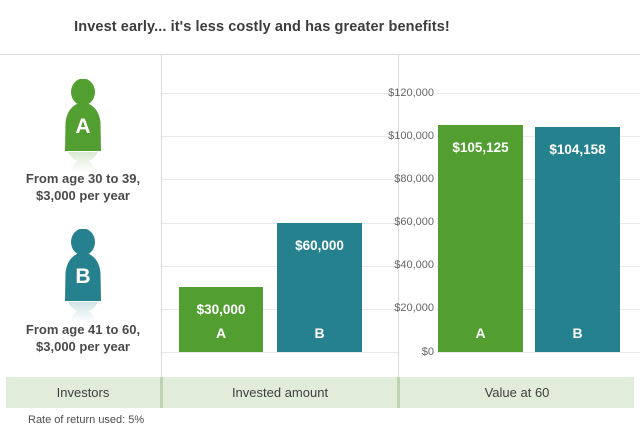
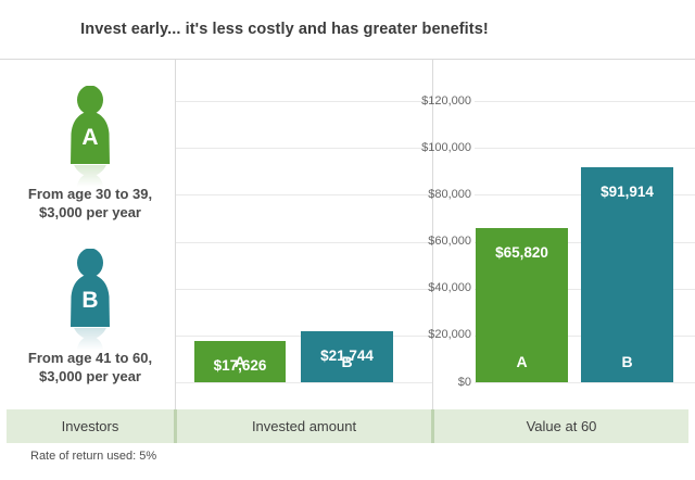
A/Invested amount: $30,000 -> $17,626
B/Invested amount: $60,000 -> $21,744
A/Value at 60: $105,125 -> $65,820
B/Value at 60: $104,158 -> $91,914
